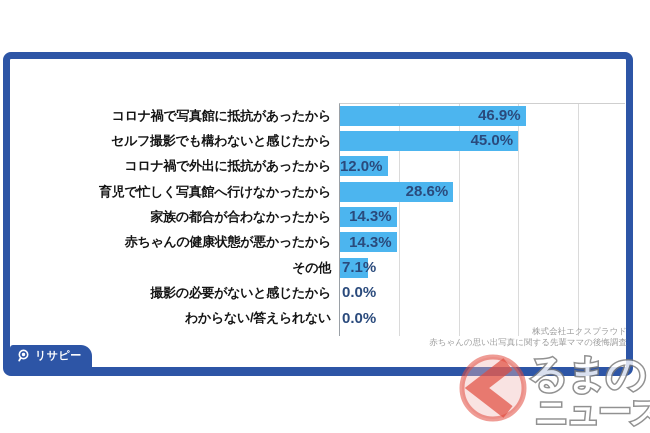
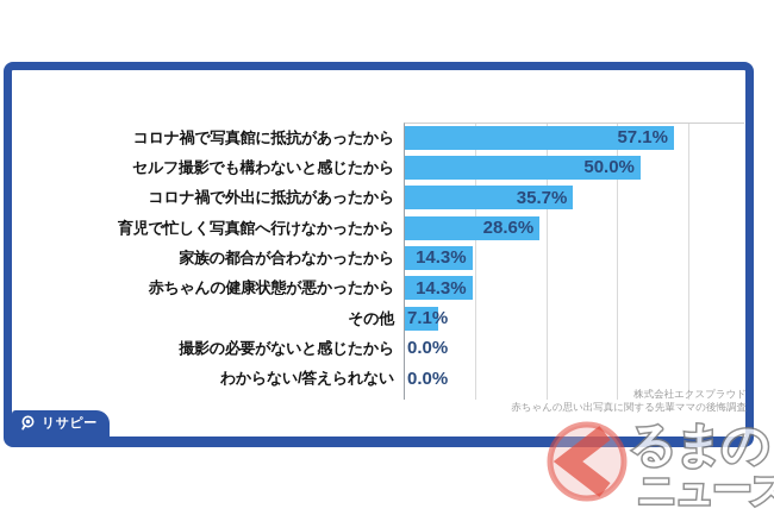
コロナ禍で写真館に抵抗があったから: 46.9% -> 57.1%
セルフ撮影でも構わないと感じたから: 45.0% -> 50.0%
コロナ禍で外出に抵抗があったから: 12.0% -> 35.7%
